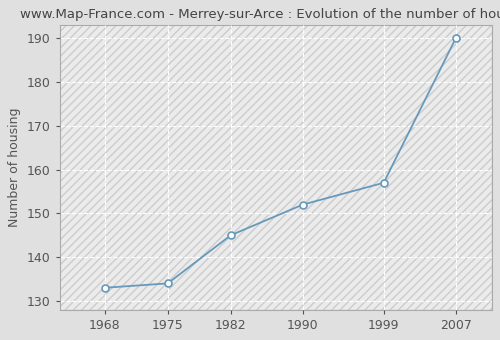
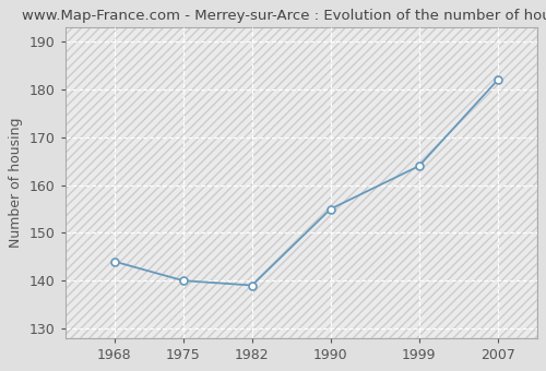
1968: 133 -> 144
1975: 134 -> 140
1982: 145 -> 139
1990: 152 -> 155
1999: 157 -> 164
2007: 190 -> 182
